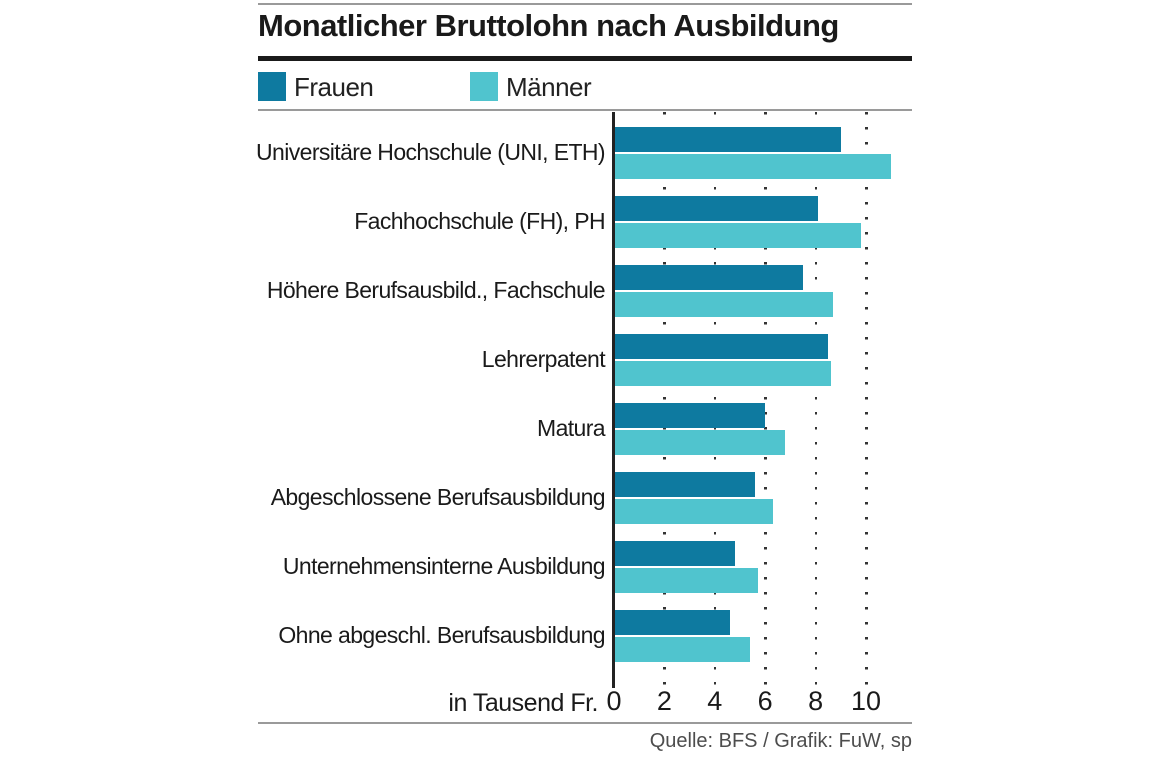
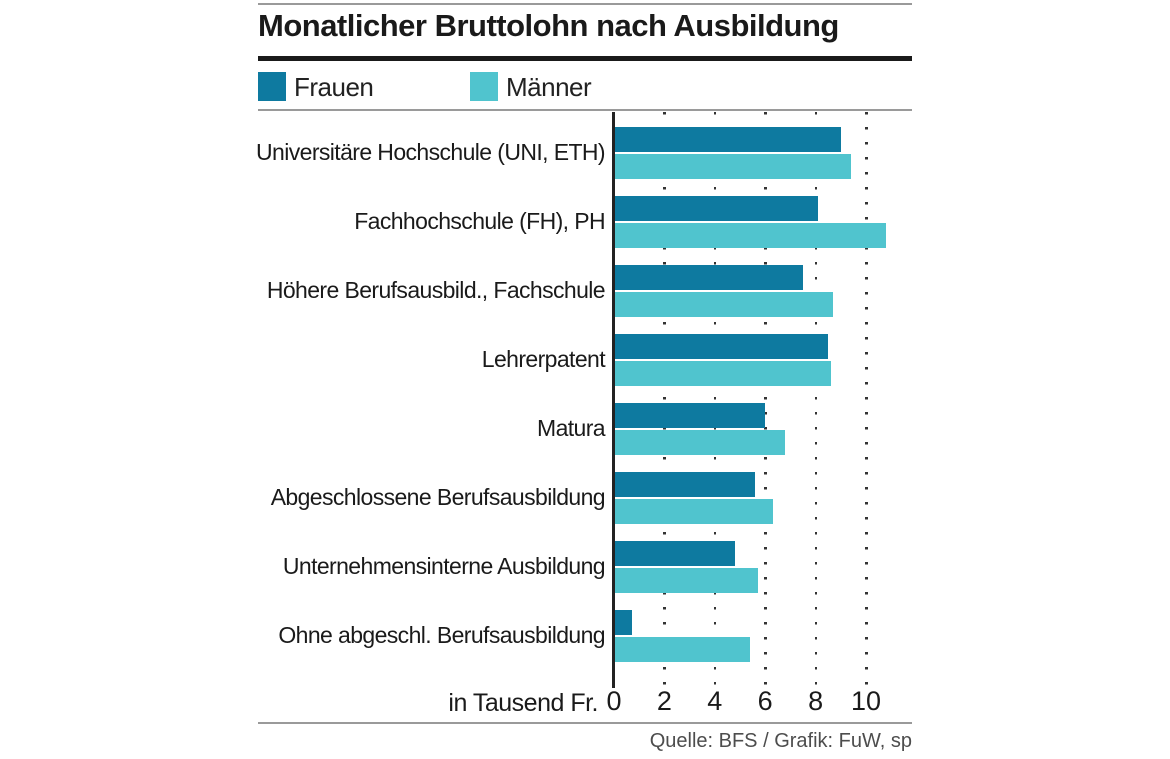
Männer/Universitäre Hochschule (UNI, ETH): 11.0 -> 9.4
Männer/Fachhochschule (FH), PH: 9.8 -> 10.8
Frauen/Ohne abgeschl. Berufsausbildung: 4.6 -> 0.7
